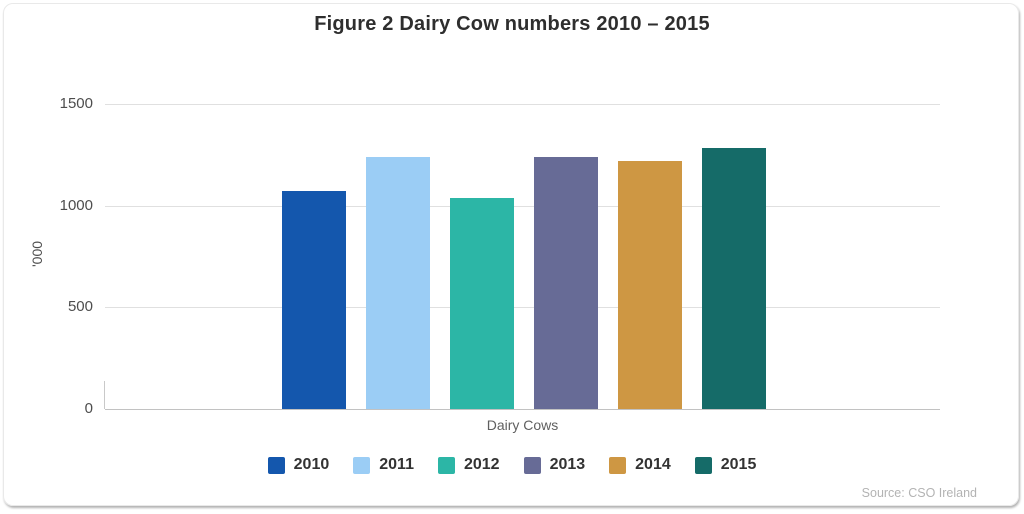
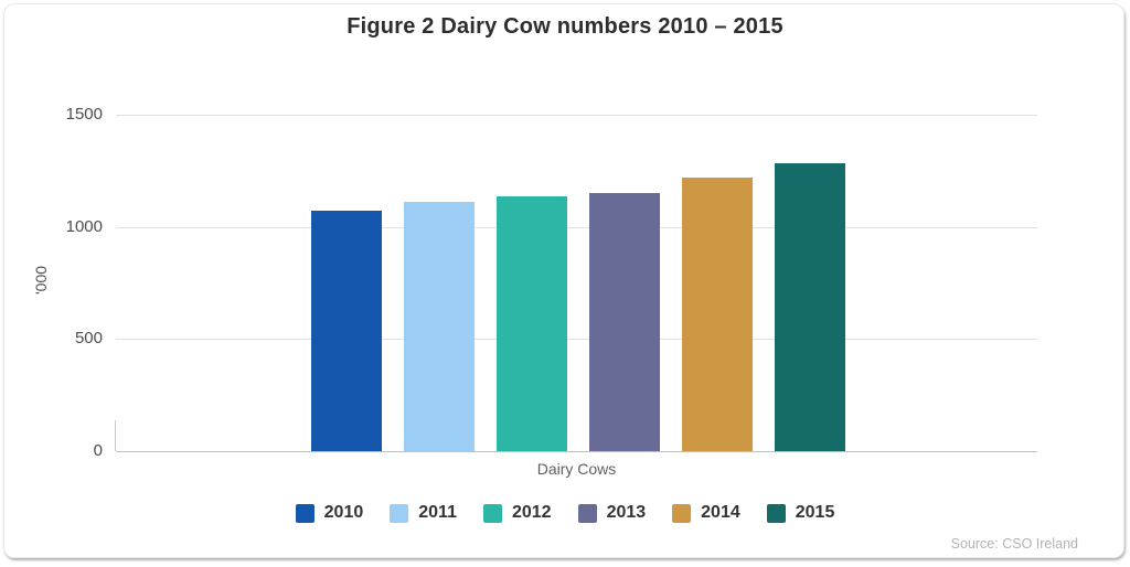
2011: 1240 -> 1110
2012: 1040 -> 1140
2013: 1240 -> 1150
